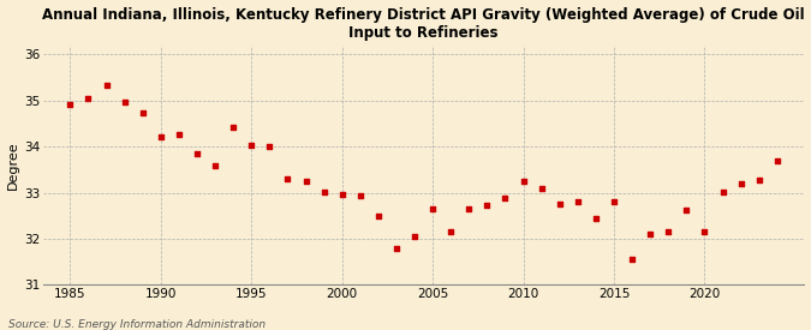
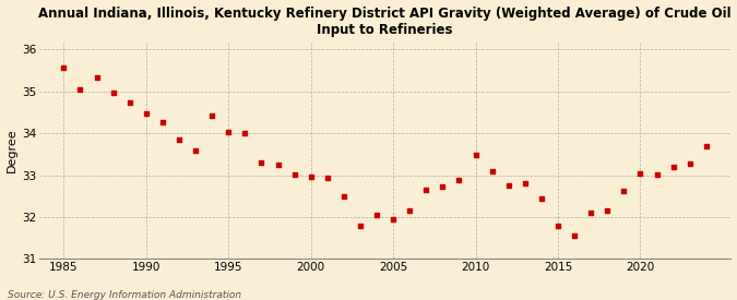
1985: 34.90 -> 35.55
1990: 34.20 -> 34.47
2005: 32.65 -> 31.95
2010: 33.25 -> 33.47
2015: 32.80 -> 31.78
2020: 32.15 -> 33.05
